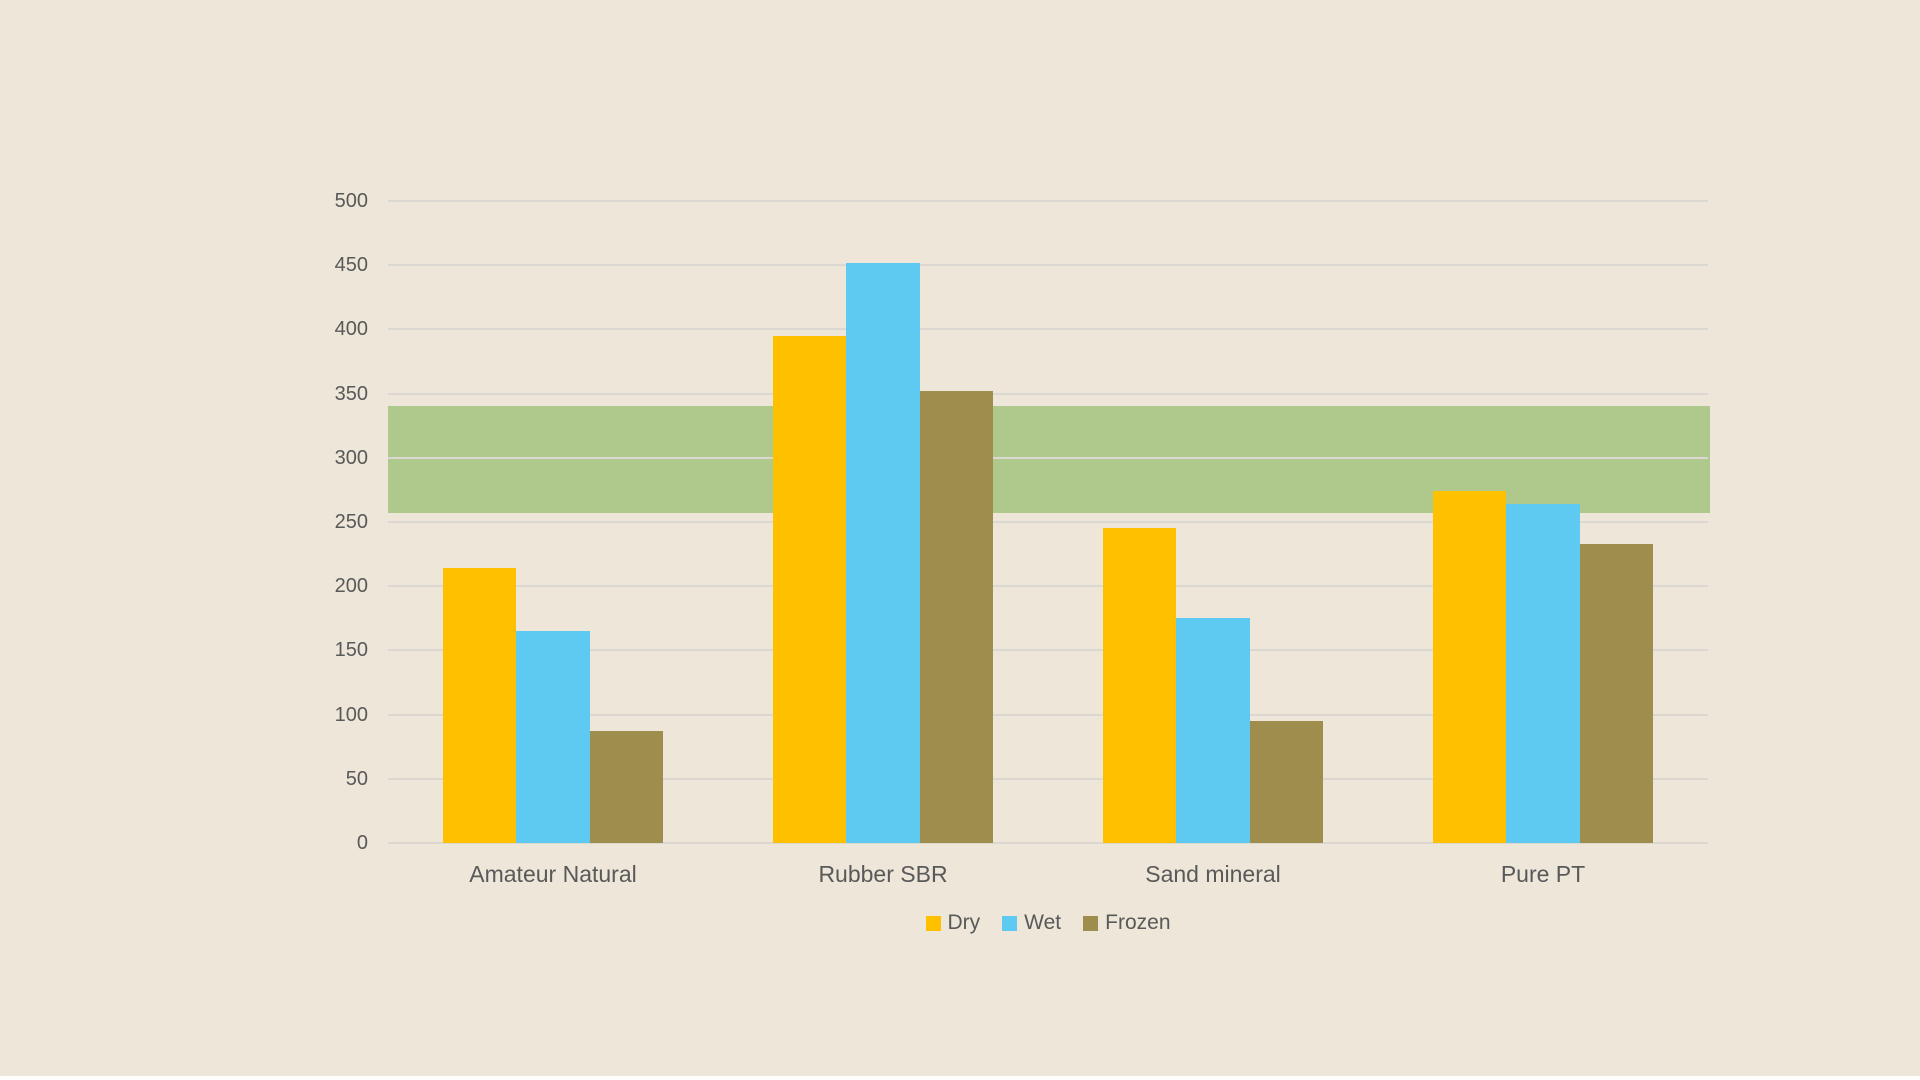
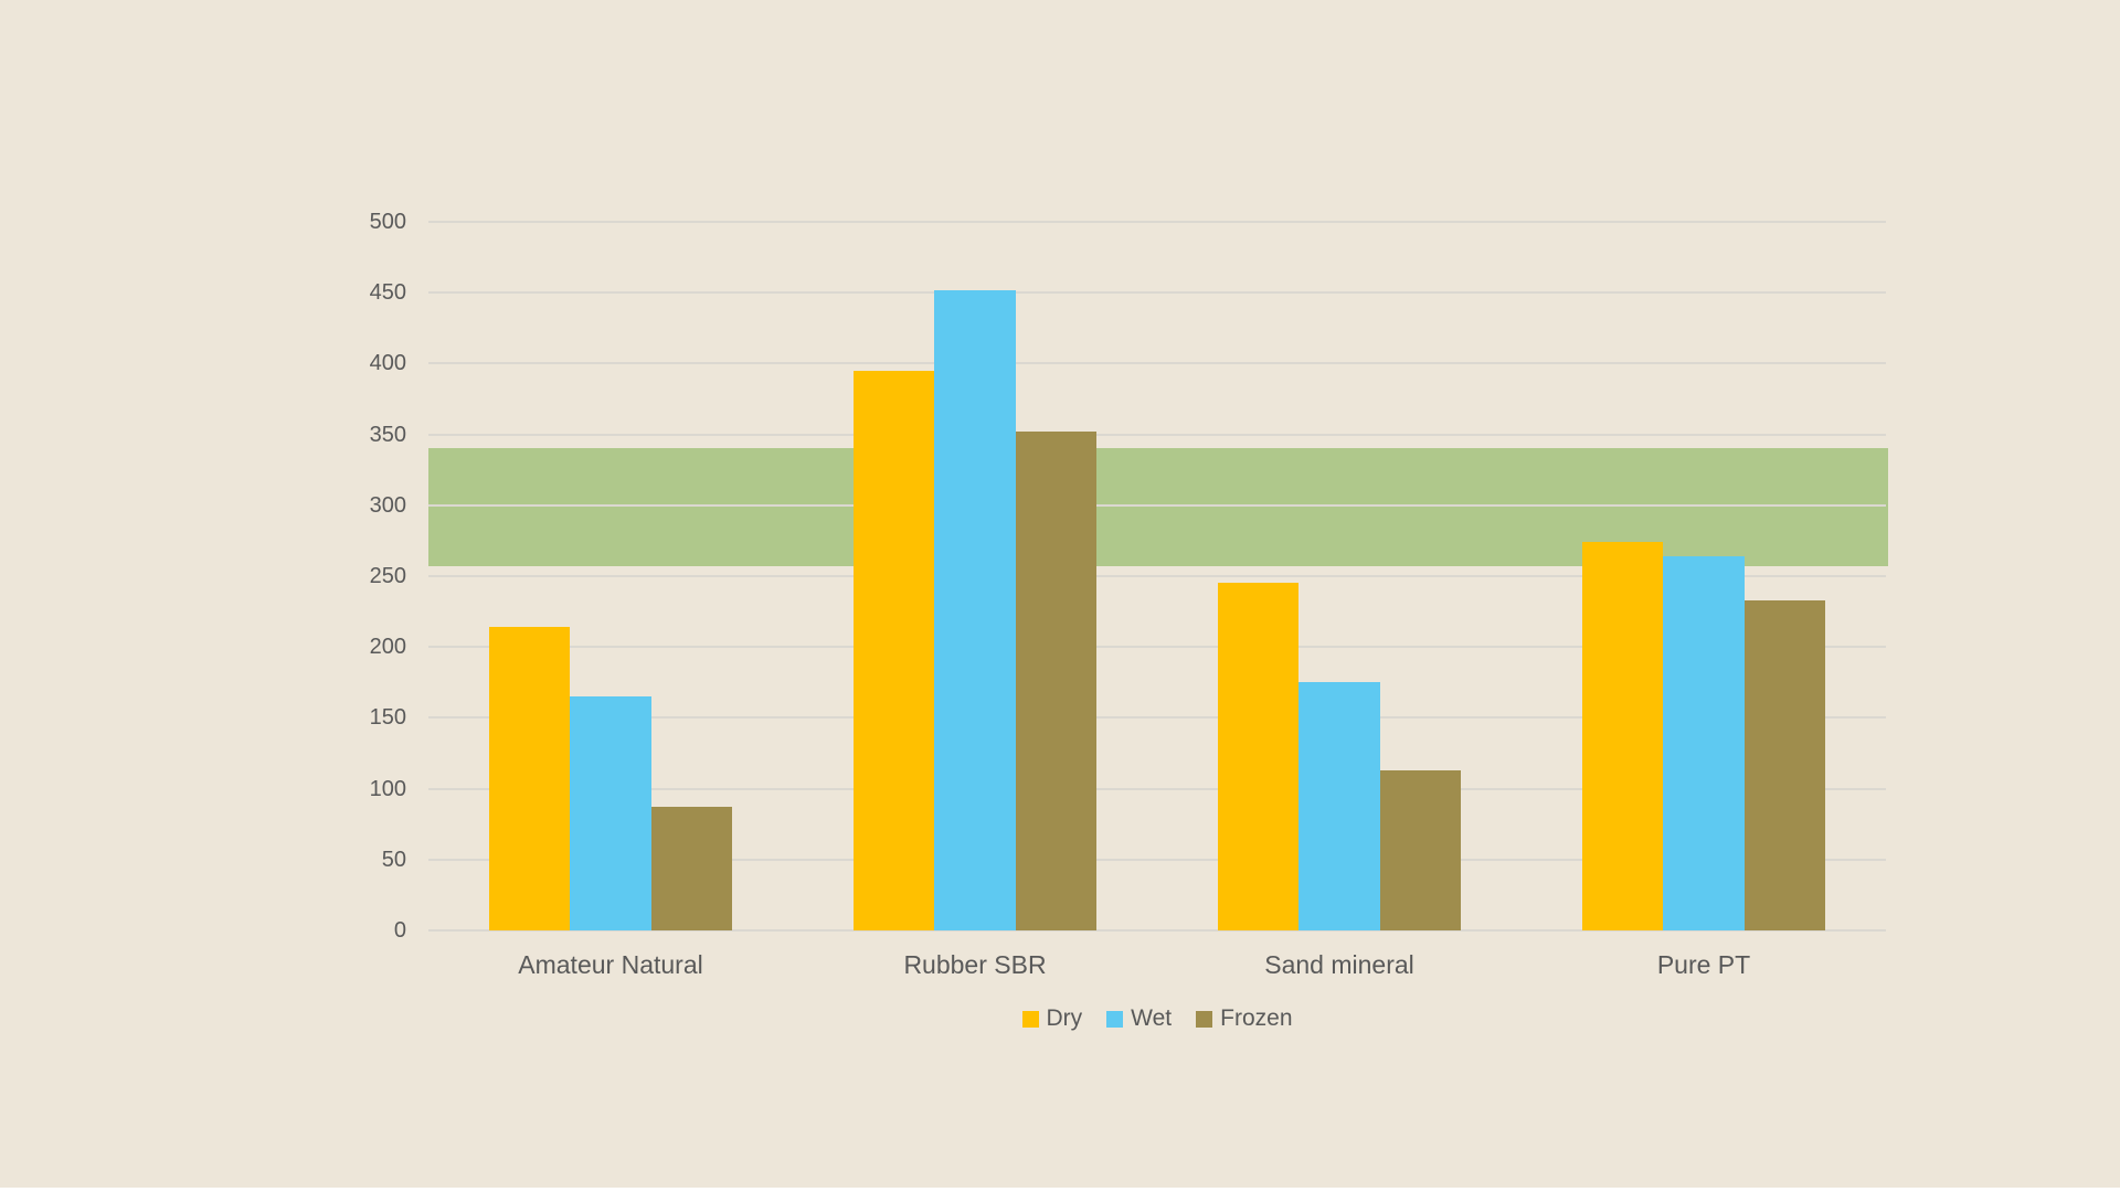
Frozen/Sand mineral: 95 -> 113
